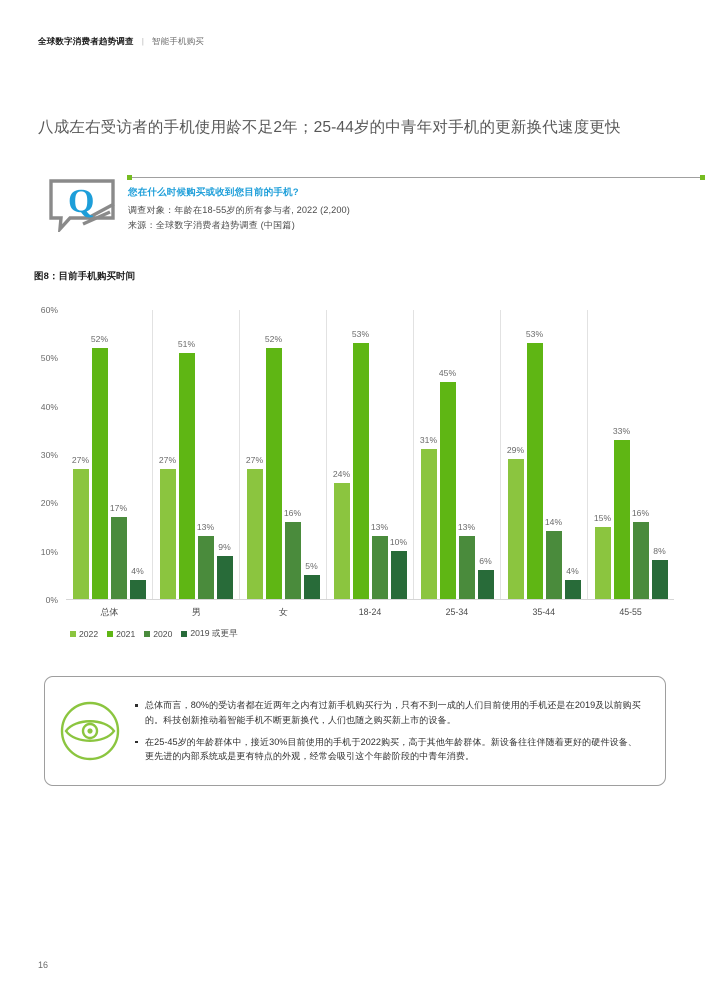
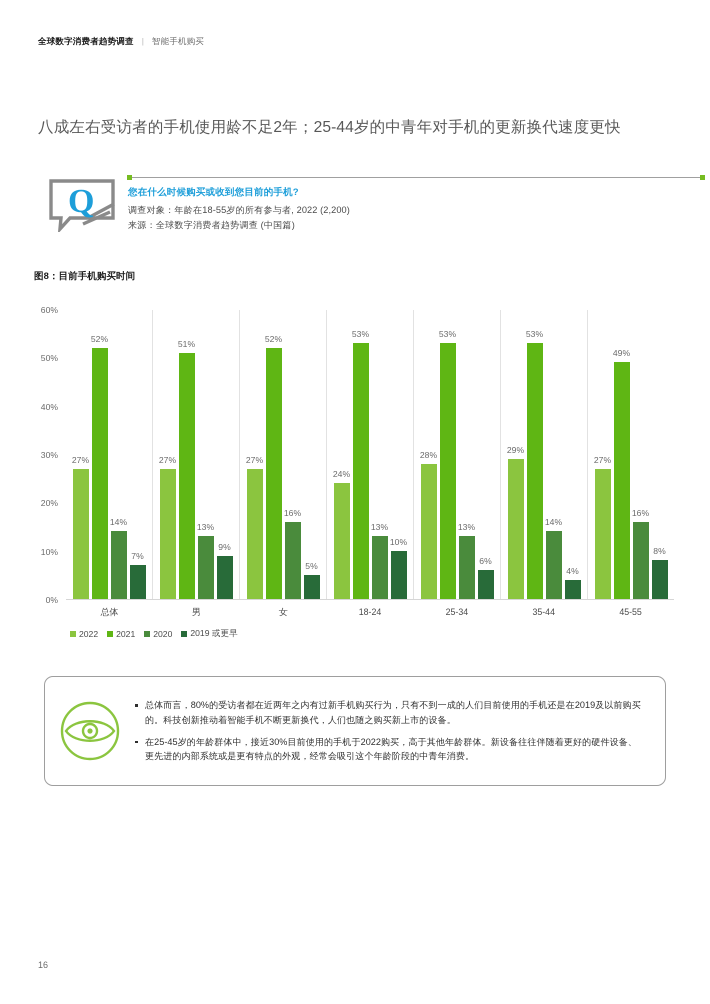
2020/总体: 17% -> 14%
2019 或更早/总体: 4% -> 7%
2022/25-34: 31% -> 28%
2021/25-34: 45% -> 53%
2022/45-55: 15% -> 27%
2021/45-55: 33% -> 49%
